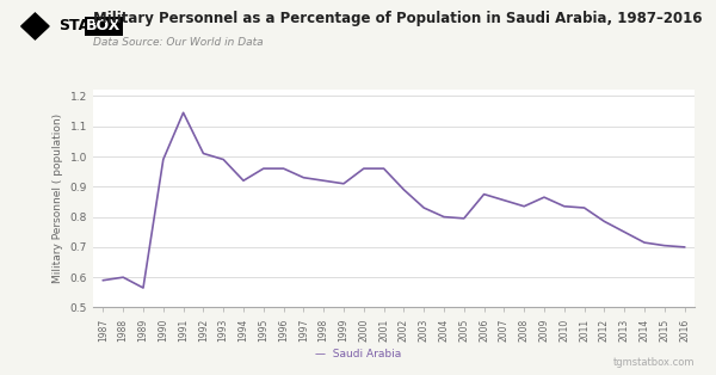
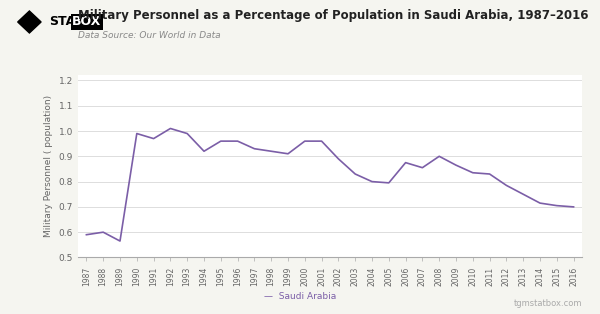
1991: 1.145 -> 0.970
2008: 0.835 -> 0.900
